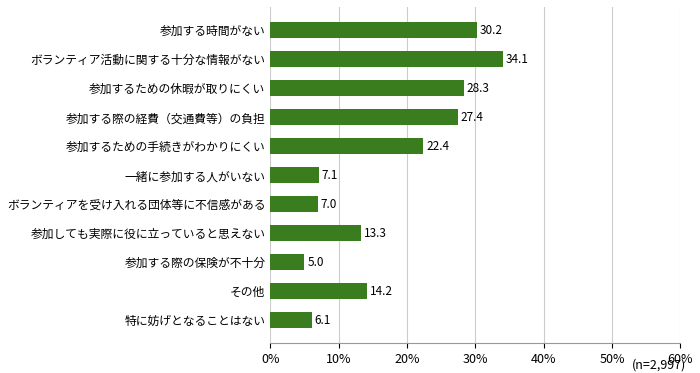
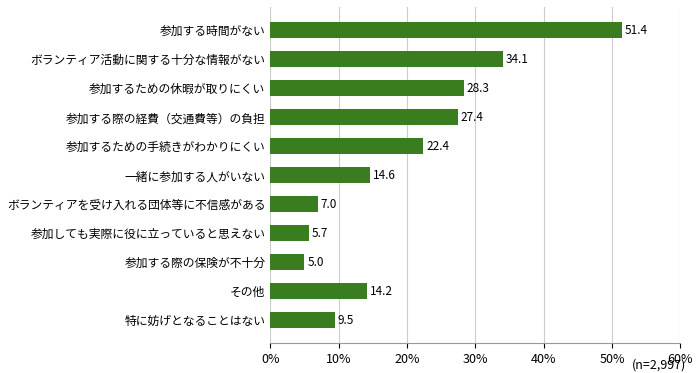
参加する時間がない: 30.2 -> 51.4
一緒に参加する人がいない: 7.1 -> 14.6
参加しても実際に役に立っていると思えない: 13.3 -> 5.7
特に妨げとなることはない: 6.1 -> 9.5
